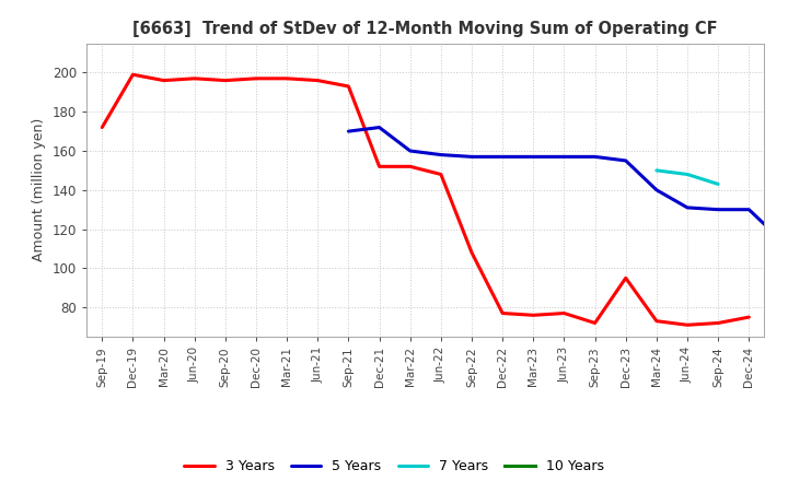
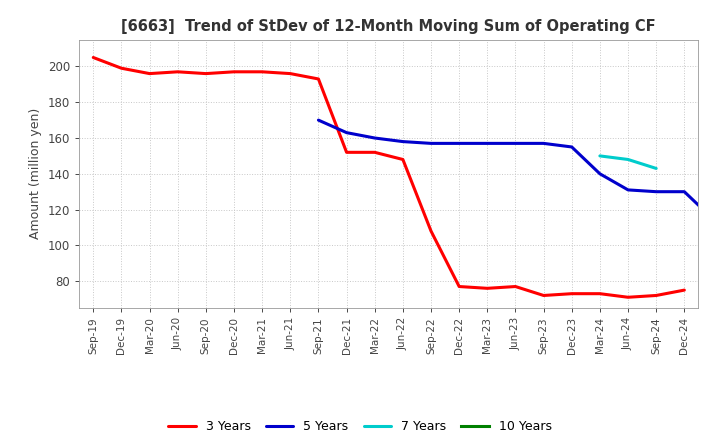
3 Years/Sep-19: 172 -> 205
5 Years/Dec-21: 172 -> 163
3 Years/Dec-23: 95 -> 73
